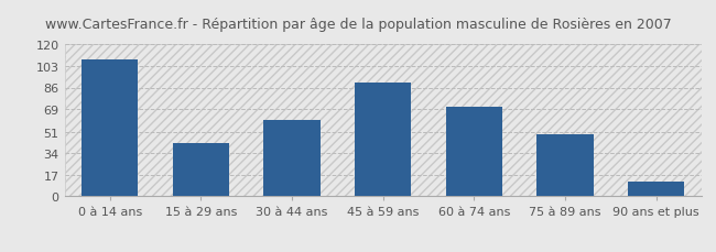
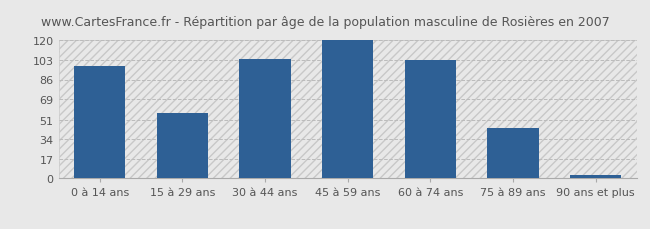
0 à 14 ans: 108 -> 98
15 à 29 ans: 42 -> 57
30 à 44 ans: 60 -> 104
45 à 59 ans: 90 -> 120
60 à 74 ans: 71 -> 103
75 à 89 ans: 49 -> 44
90 ans et plus: 12 -> 3
